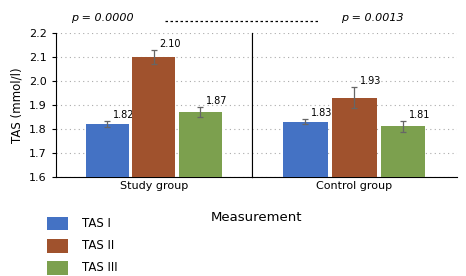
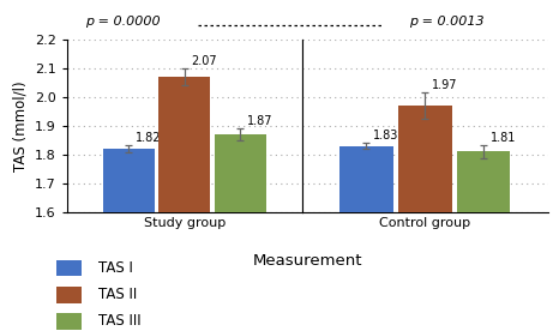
Study group: 2.10 -> 2.07
Control group: 1.93 -> 1.97
